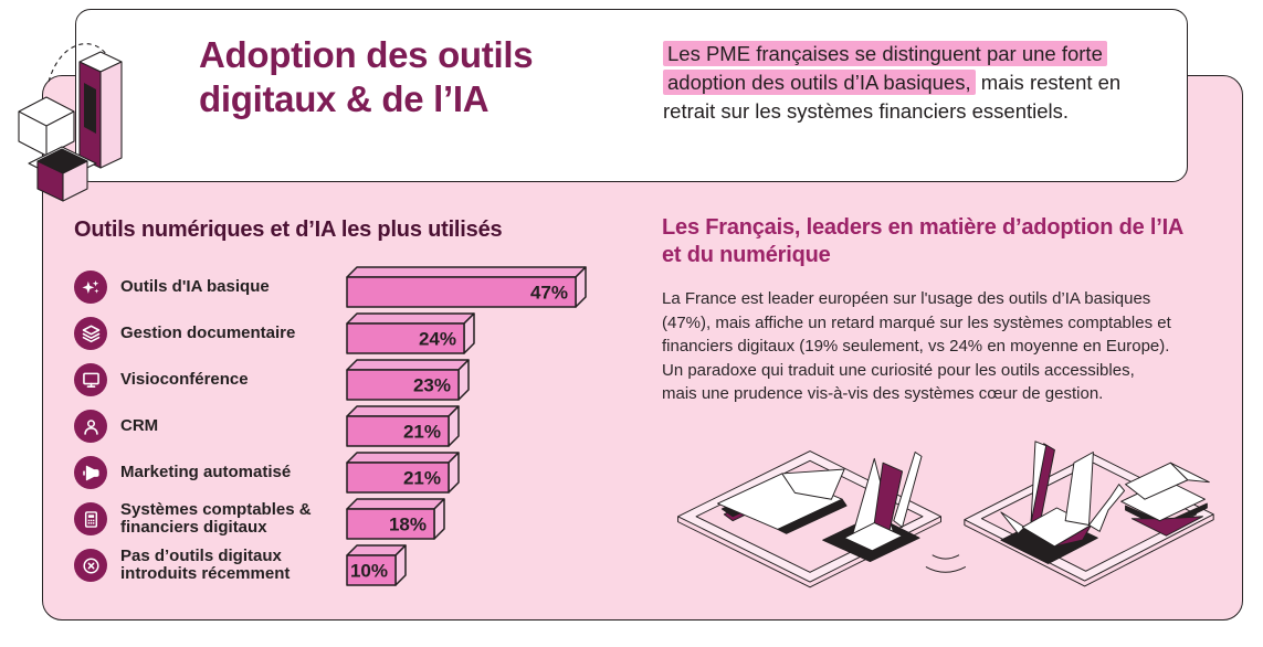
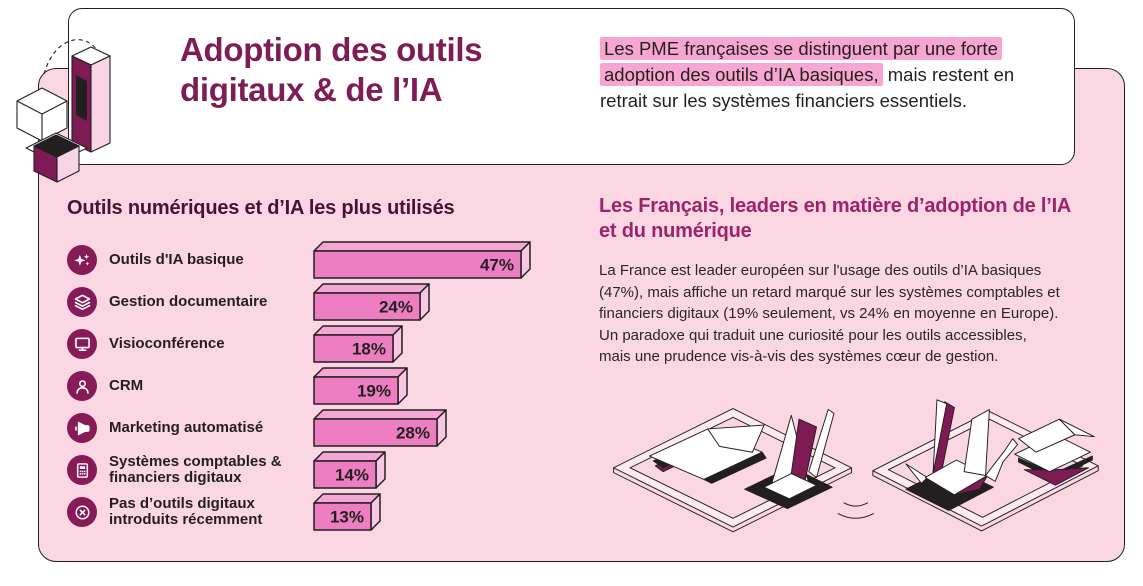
Visioconférence: 23% -> 18%
CRM: 21% -> 19%
Marketing automatisé: 21% -> 28%
Systèmes comptables & financiers digitaux: 18% -> 14%
Pas d’outils digitaux introduits récemment: 10% -> 13%
